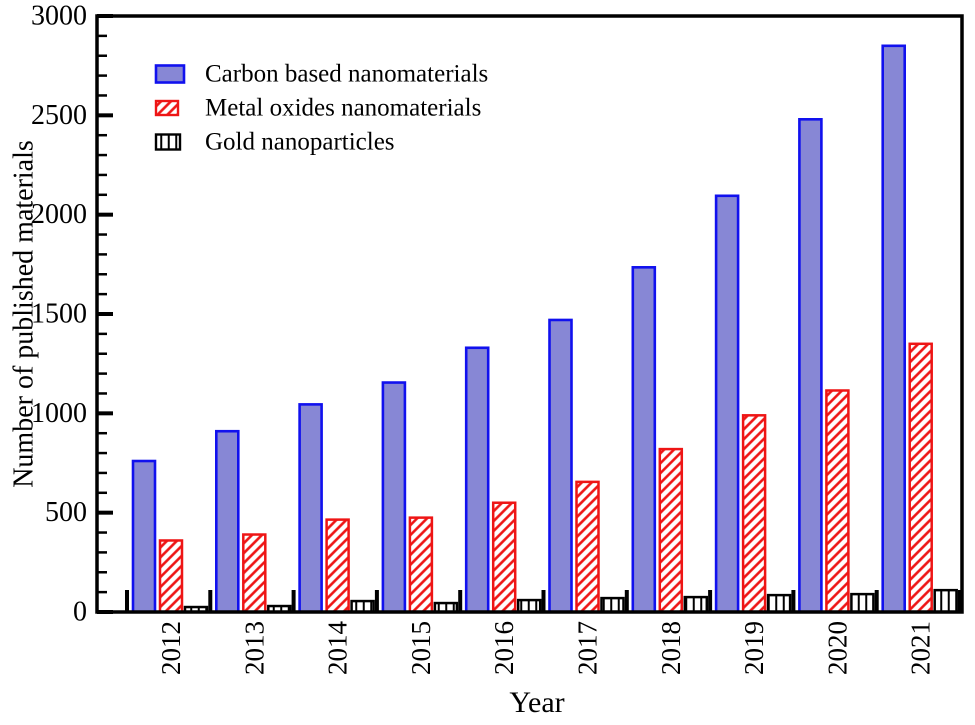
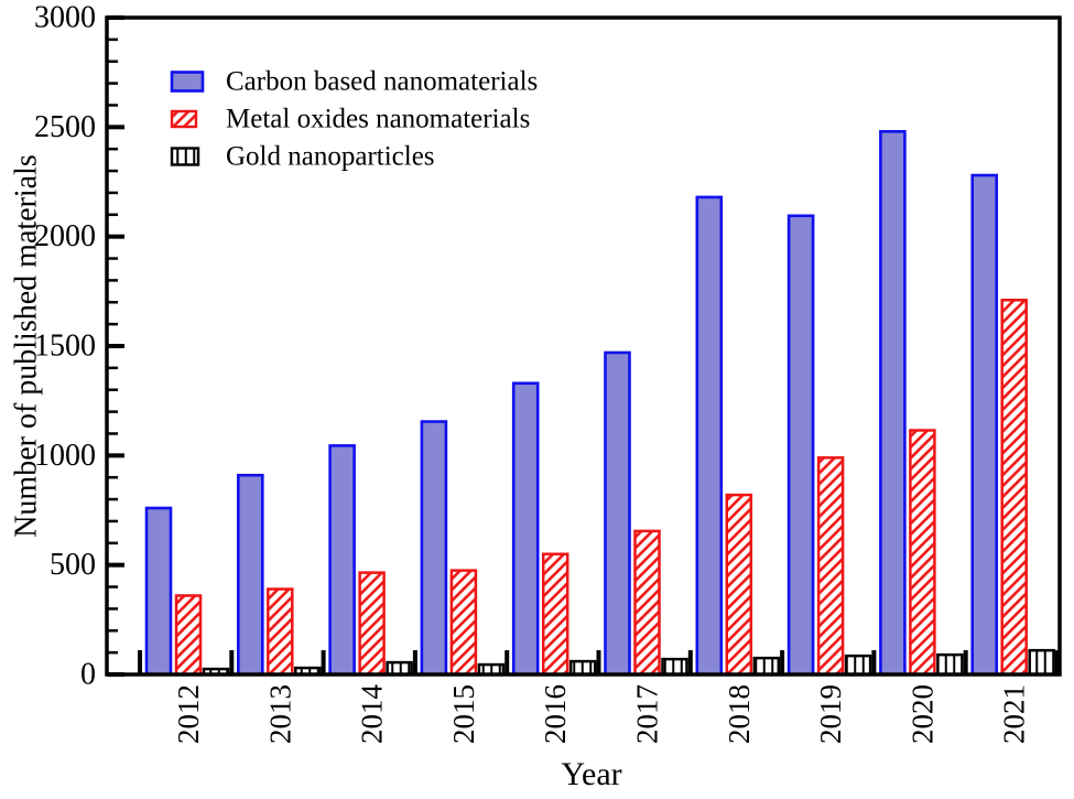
Carbon based nanomaterials/2018: 1740 -> 2180
Carbon based nanomaterials/2021: 2850 -> 2280
Metal oxides nanomaterials/2021: 1350 -> 1710
